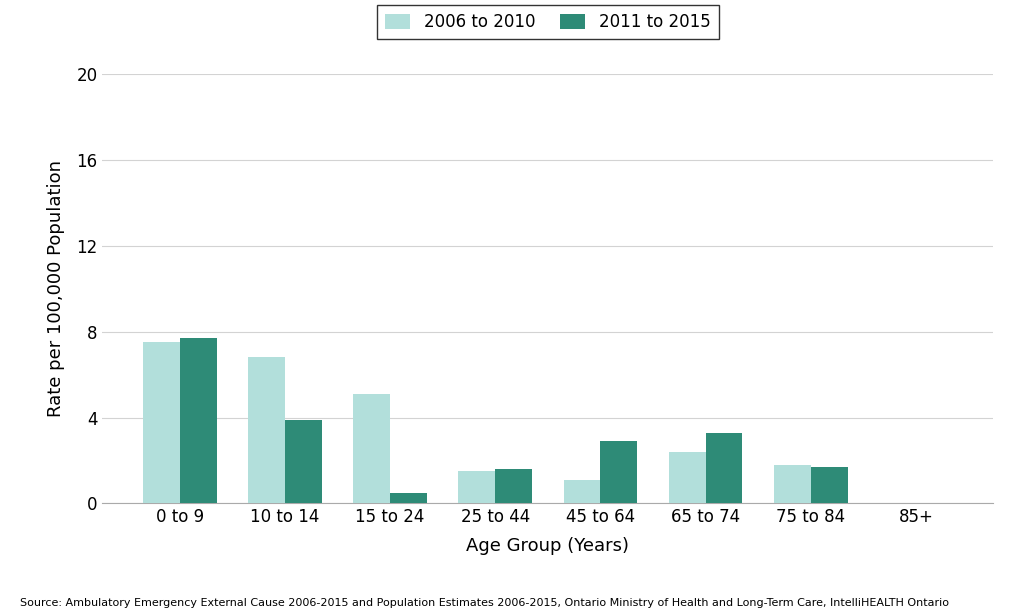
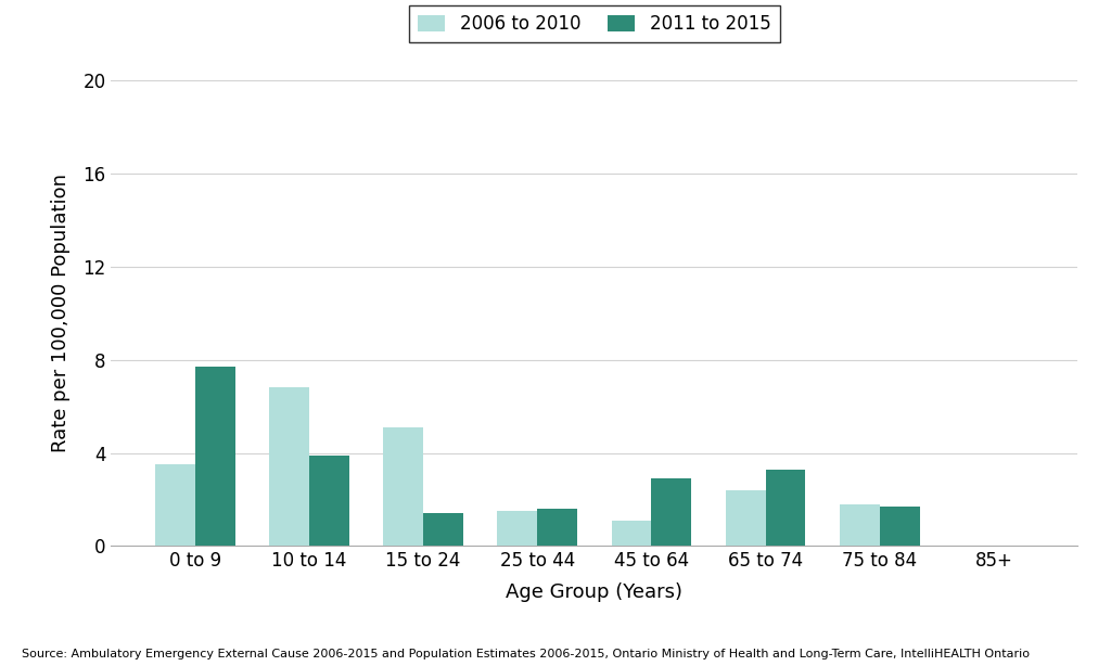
2006 to 2010/0 to 9: 7.5 -> 3.5
2011 to 2015/15 to 24: 0.5 -> 1.4
